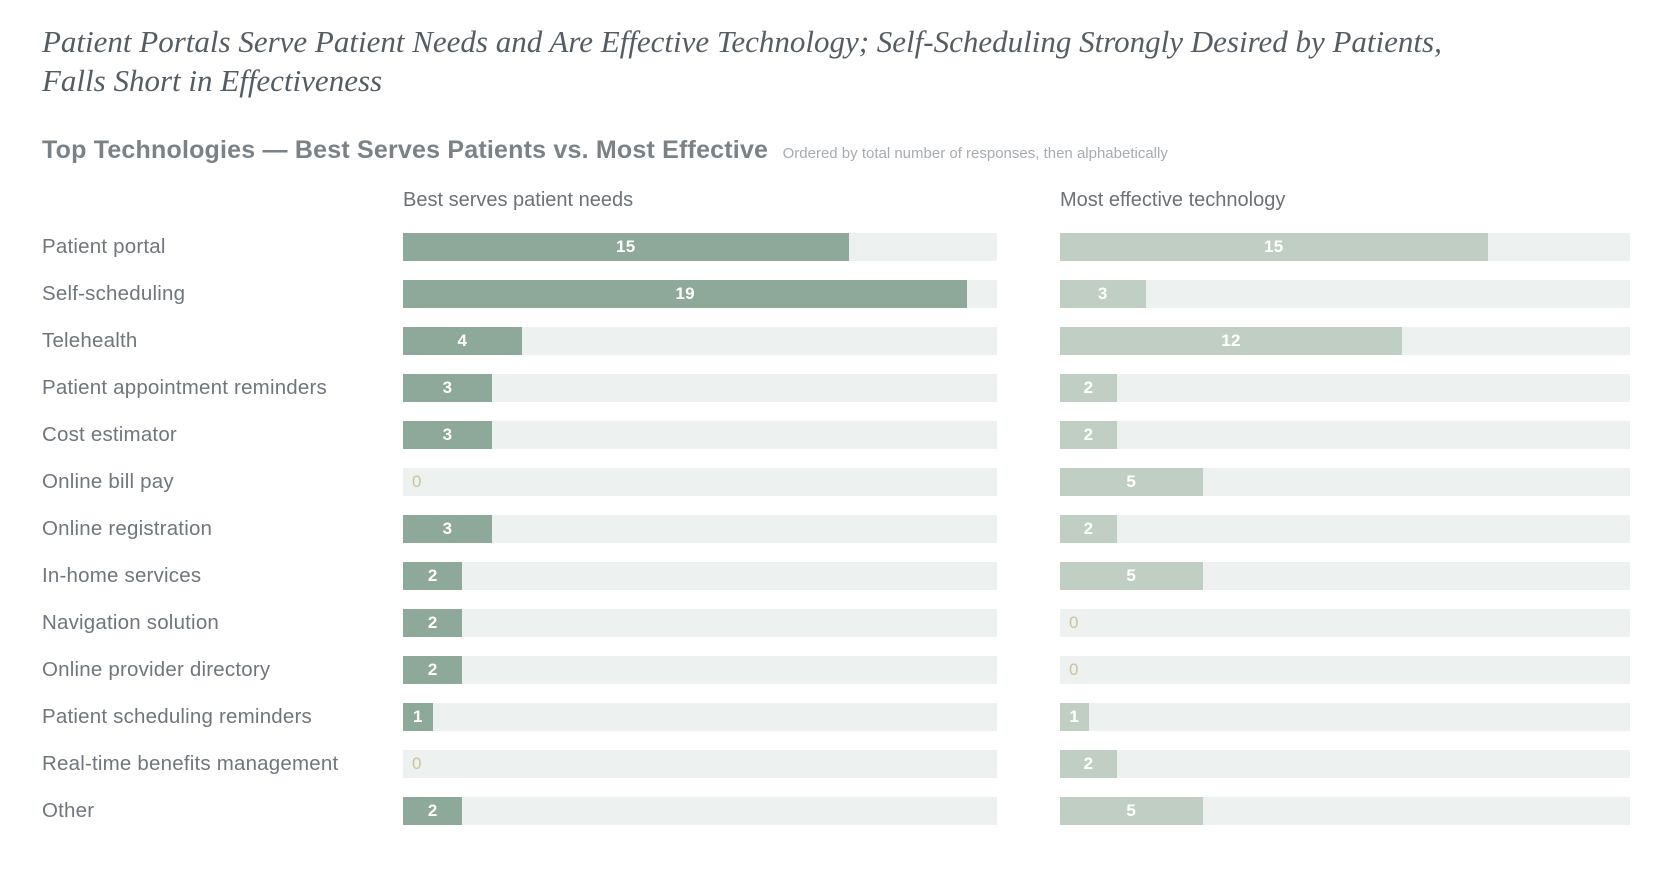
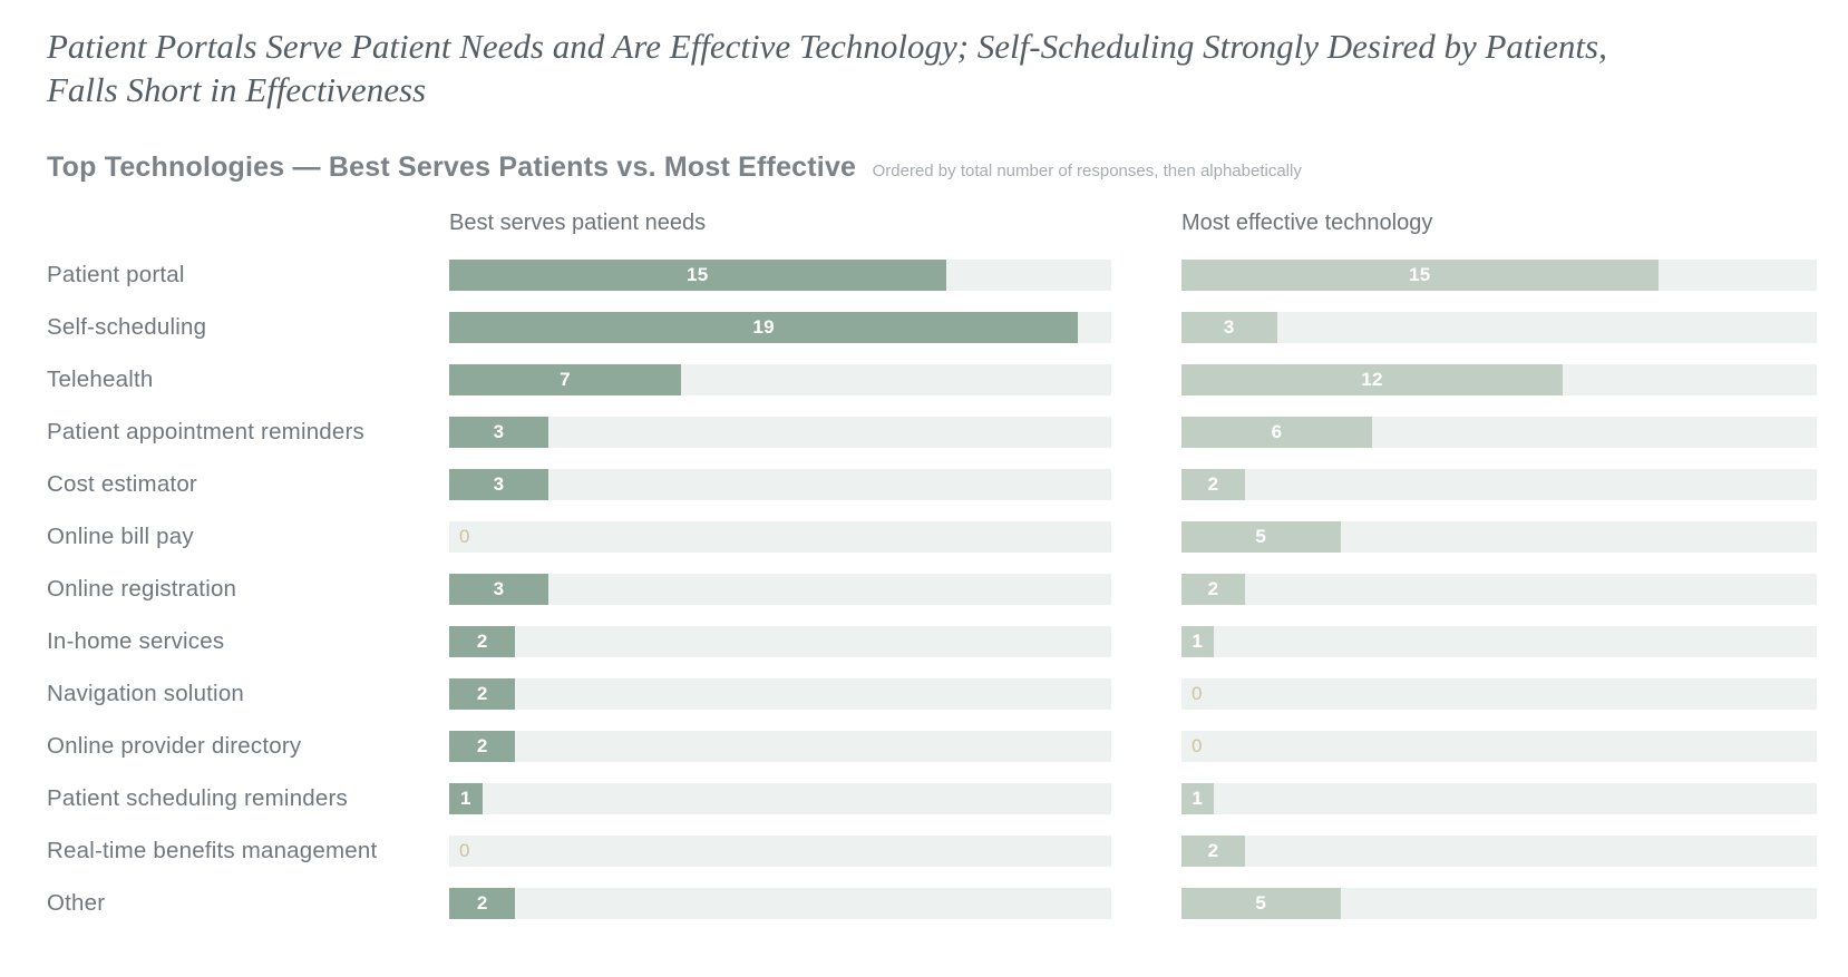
Best serves patient needs/Telehealth: 4 -> 7
Most effective technology/Patient appointment reminders: 2 -> 6
Most effective technology/In-home services: 5 -> 1
